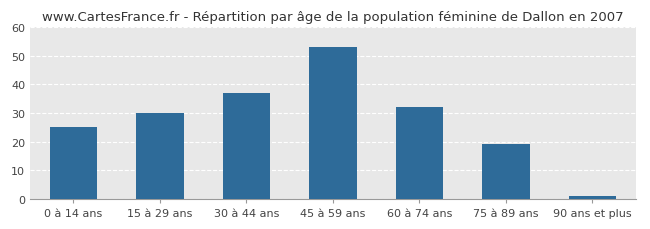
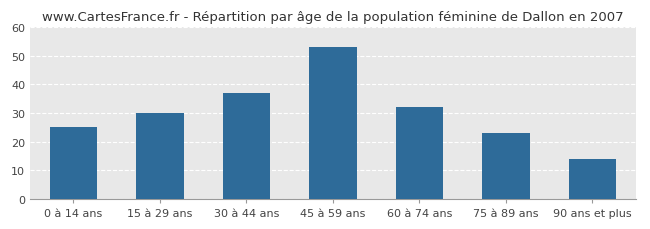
75 à 89 ans: 19 -> 23
90 ans et plus: 1 -> 14
